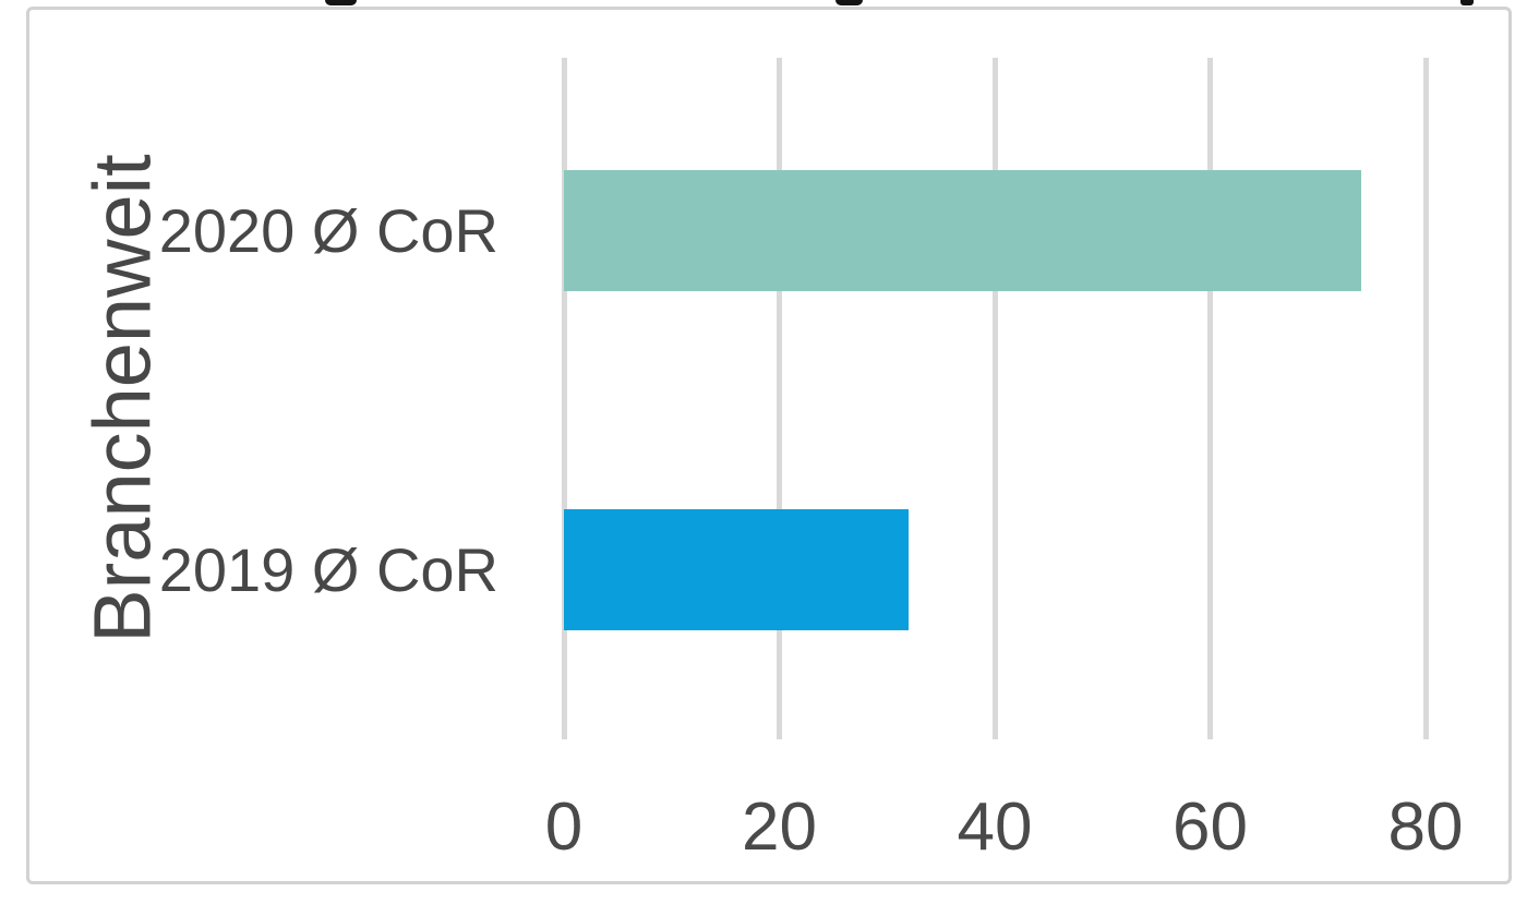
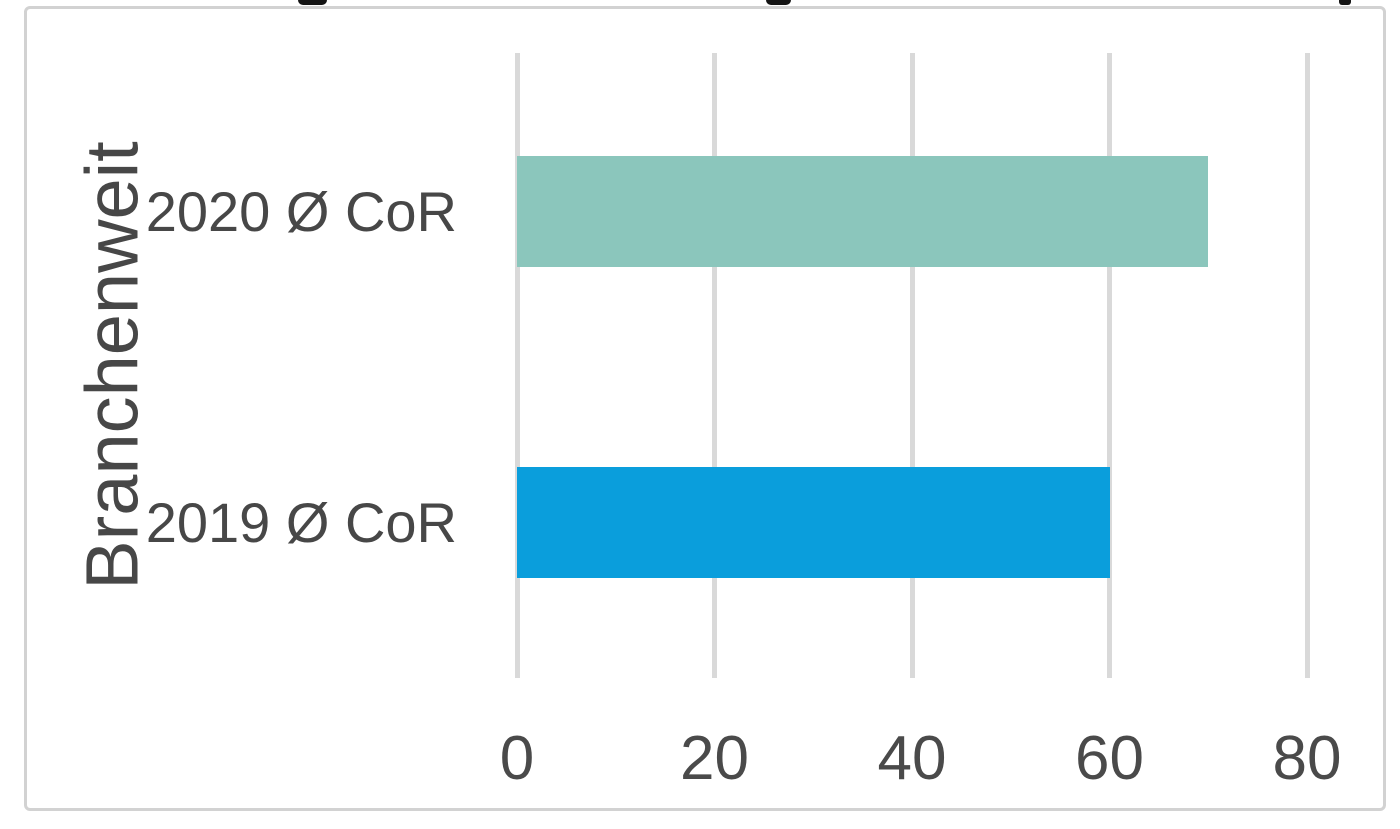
2020 Ø CoR: 74 -> 70
2019 Ø CoR: 32 -> 60
